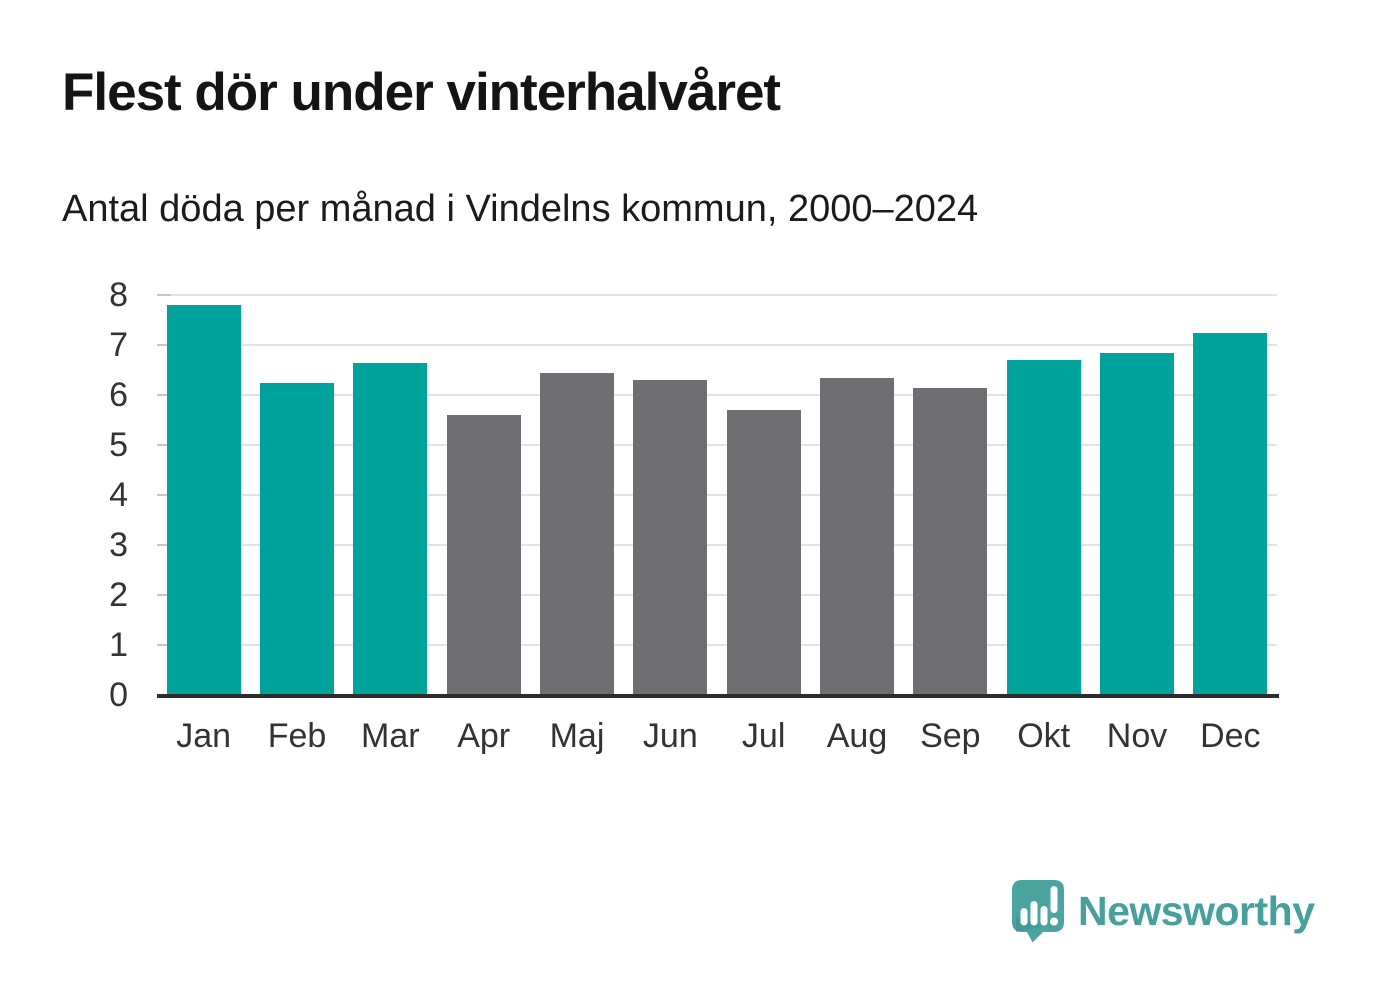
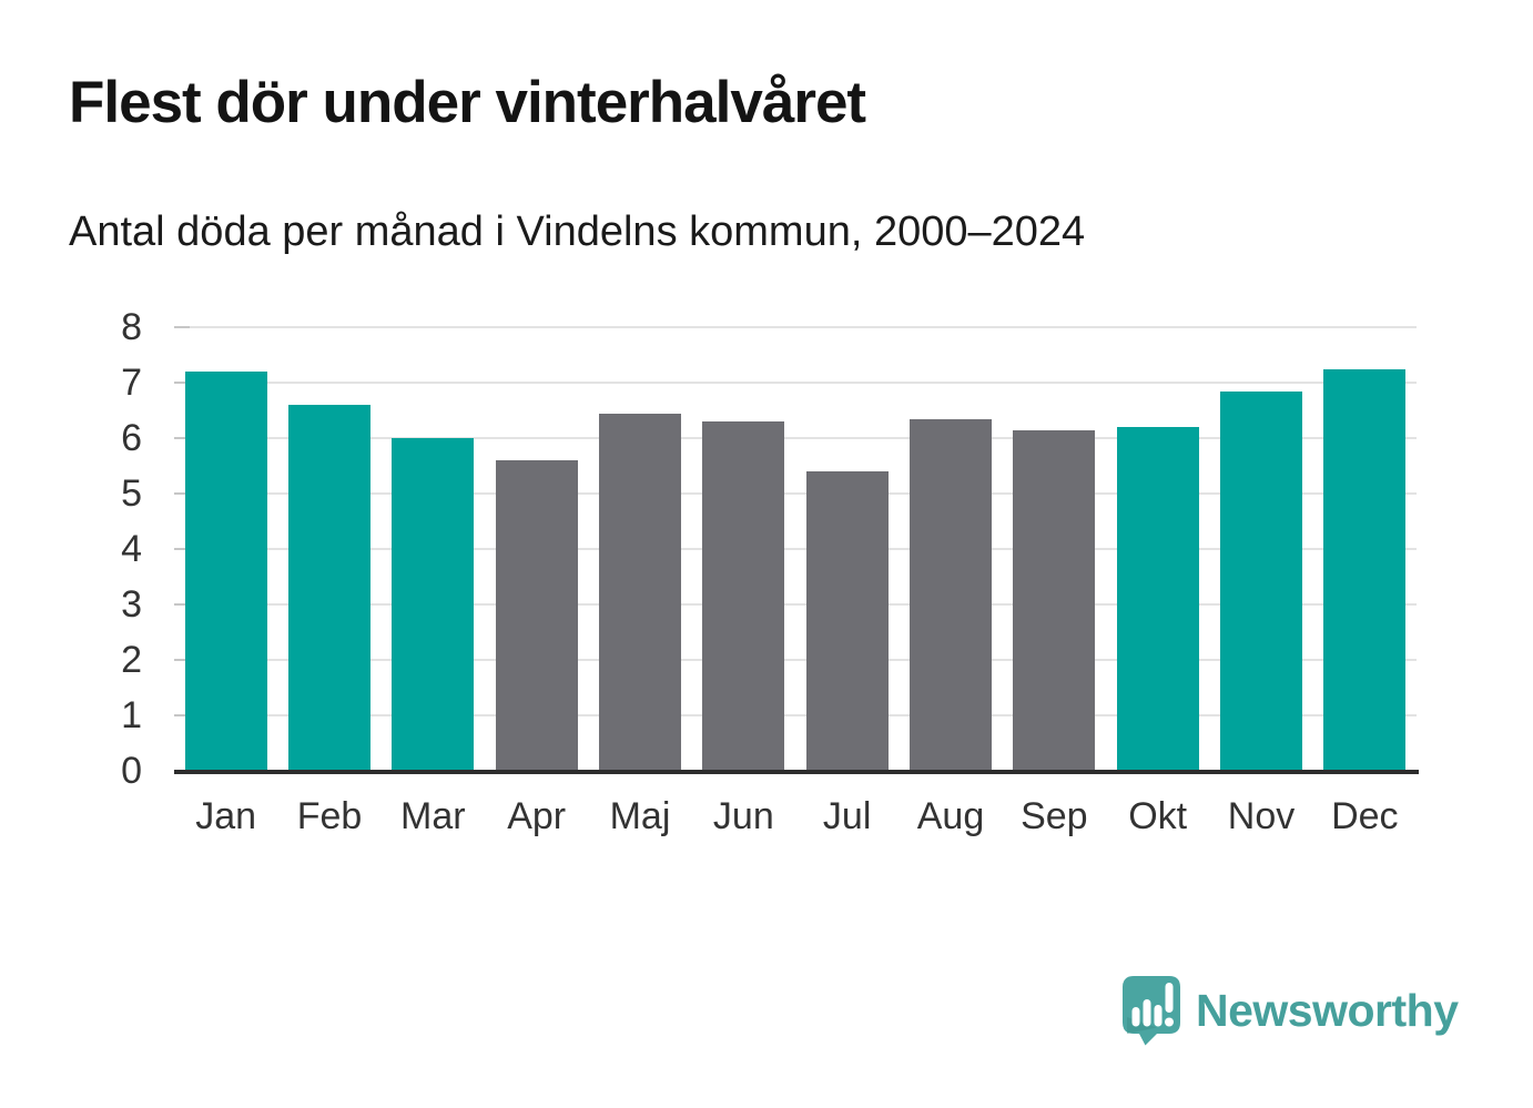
Jan: 7.8 -> 7.2
Feb: 6.2 -> 6.6
Mar: 6.7 -> 6.0
Jul: 5.7 -> 5.4
Okt: 6.7 -> 6.2
